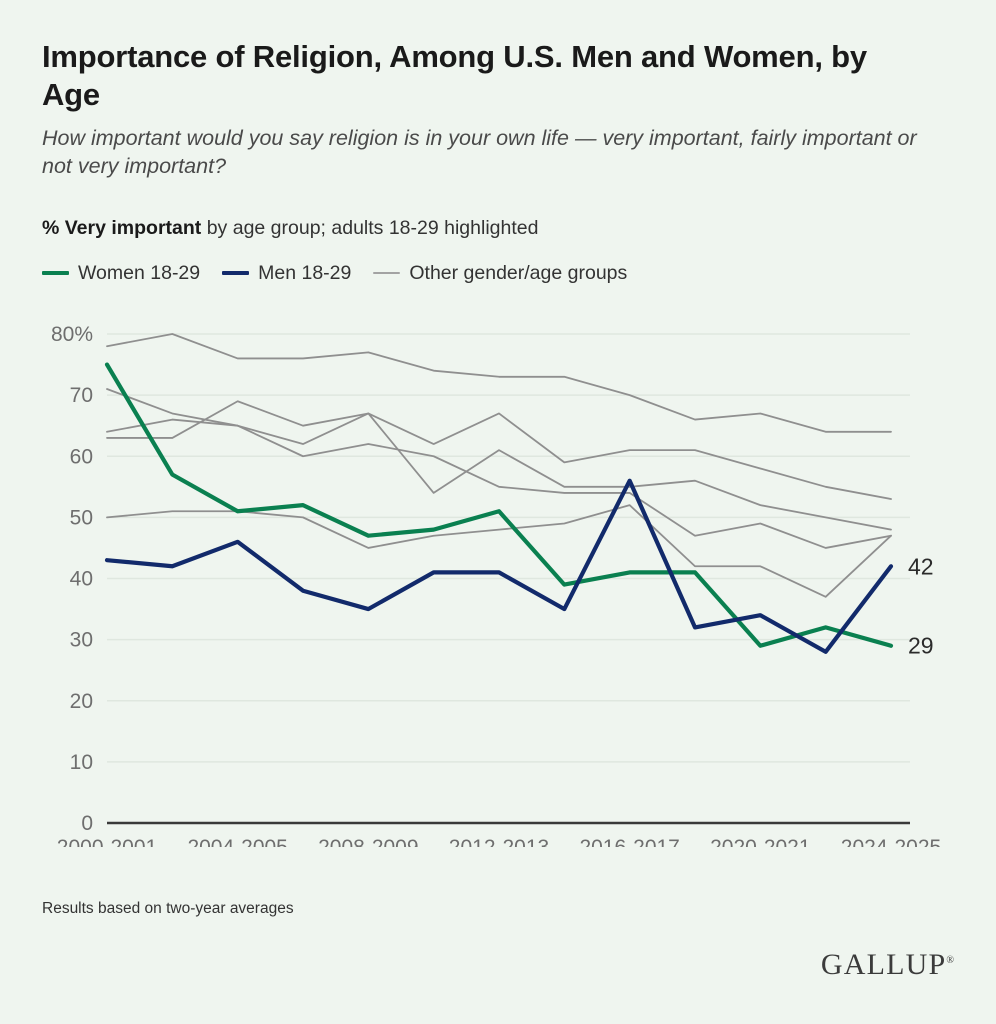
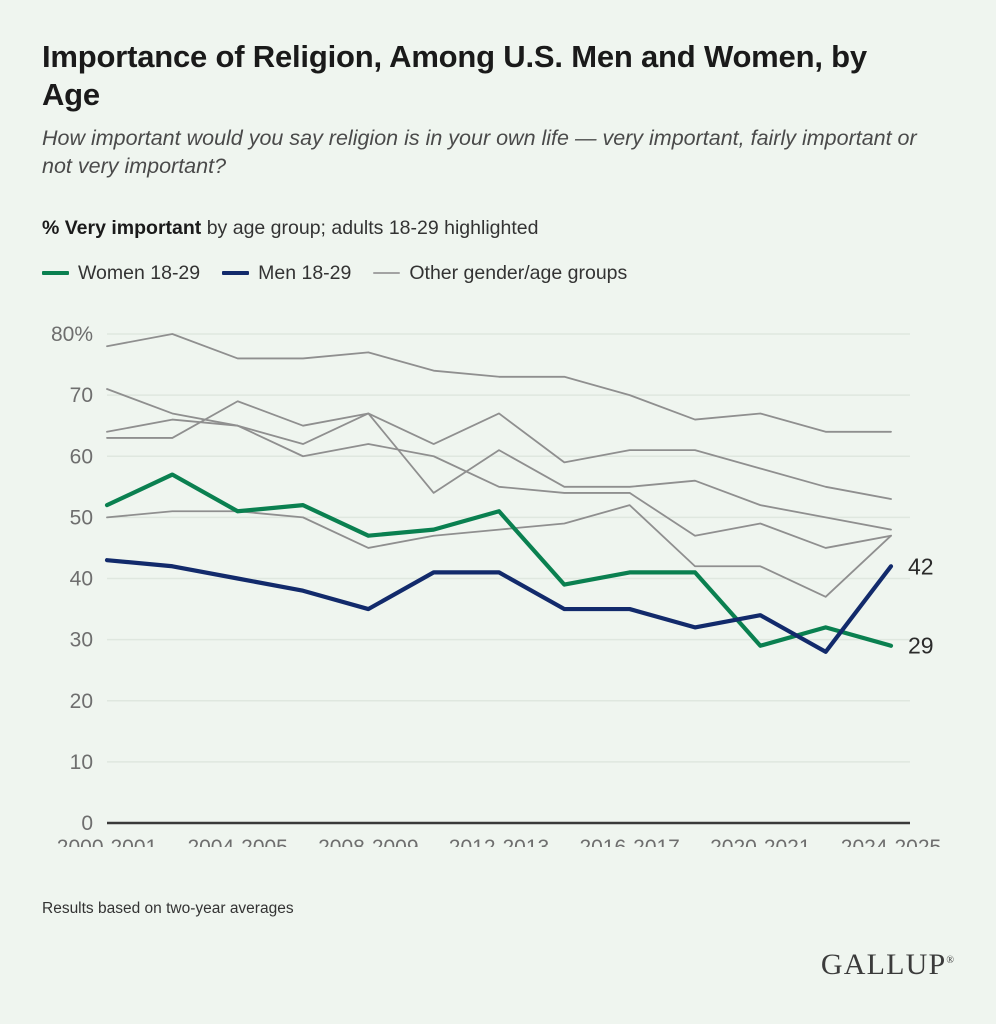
Women 18-29/2000-2001: 75% -> 52%
Men 18-29/2004-2005: 46% -> 40%
Men 18-29/2016-2017: 56% -> 35%
